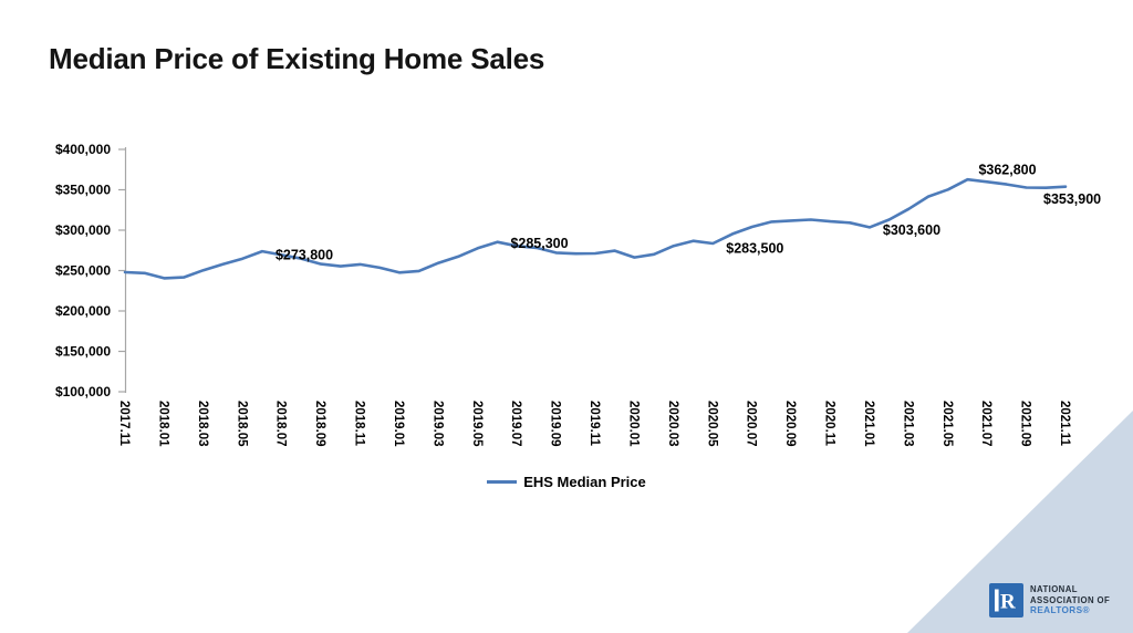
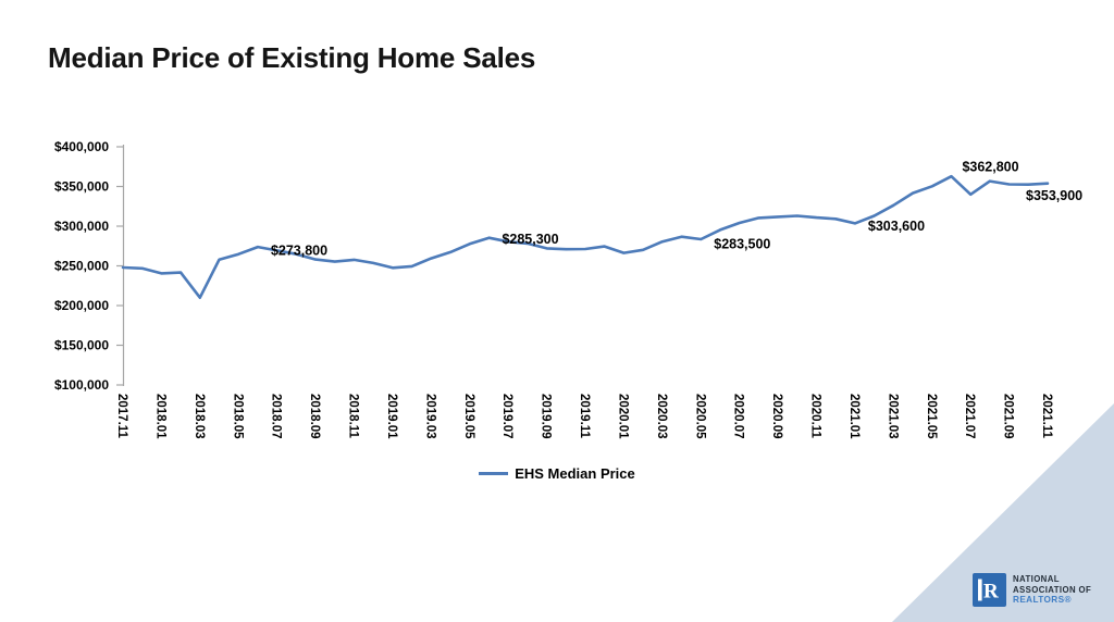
2018.03: $250000 -> $210000
2021.07: $360000 -> $340000
